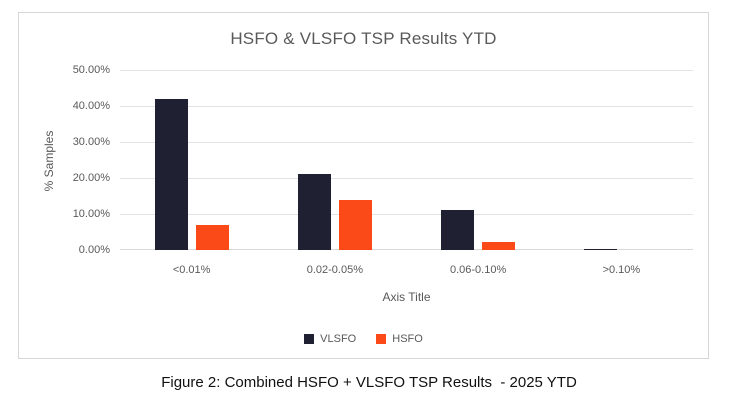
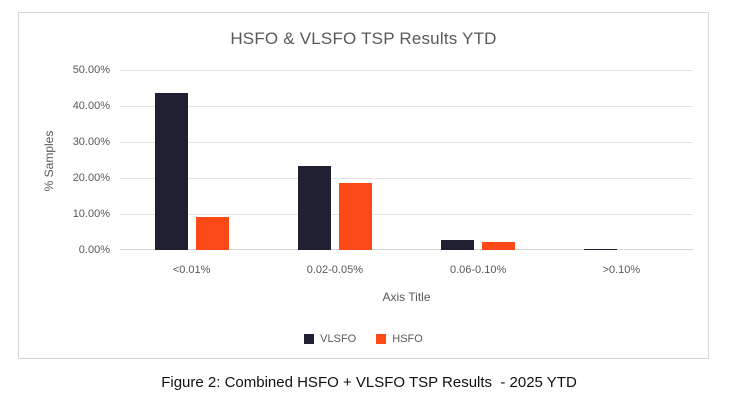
VLSFO/<0.01%: 42% -> 44%
HSFO/<0.01%: 7% -> 9%
VLSFO/0.02-0.05%: 21% -> 23%
HSFO/0.02-0.05%: 14% -> 19%
VLSFO/0.06-0.10%: 11% -> 3%
